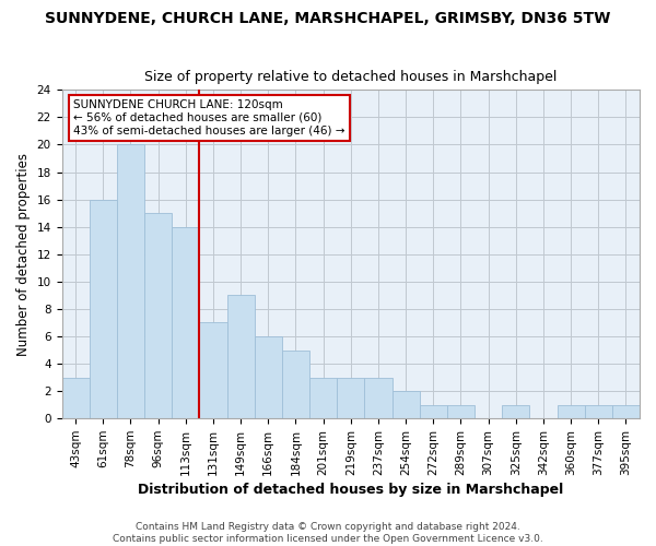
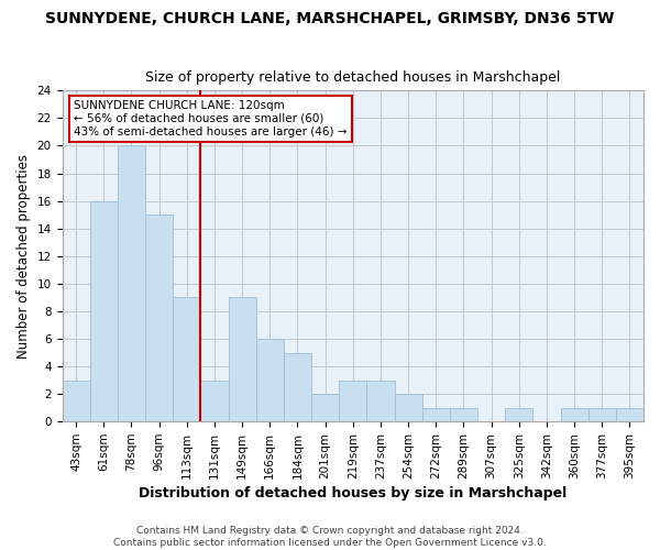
113sqm: 14 -> 9
131sqm: 7 -> 3
201sqm: 3 -> 2
